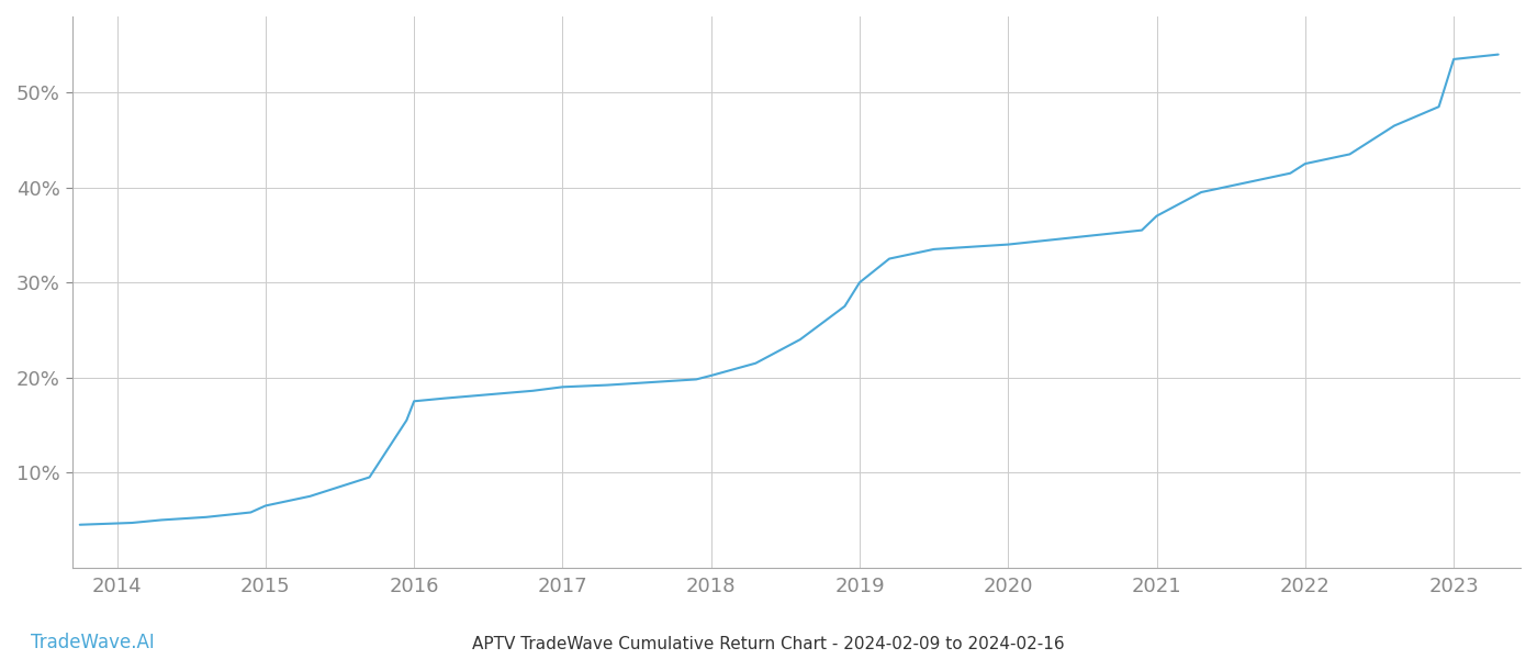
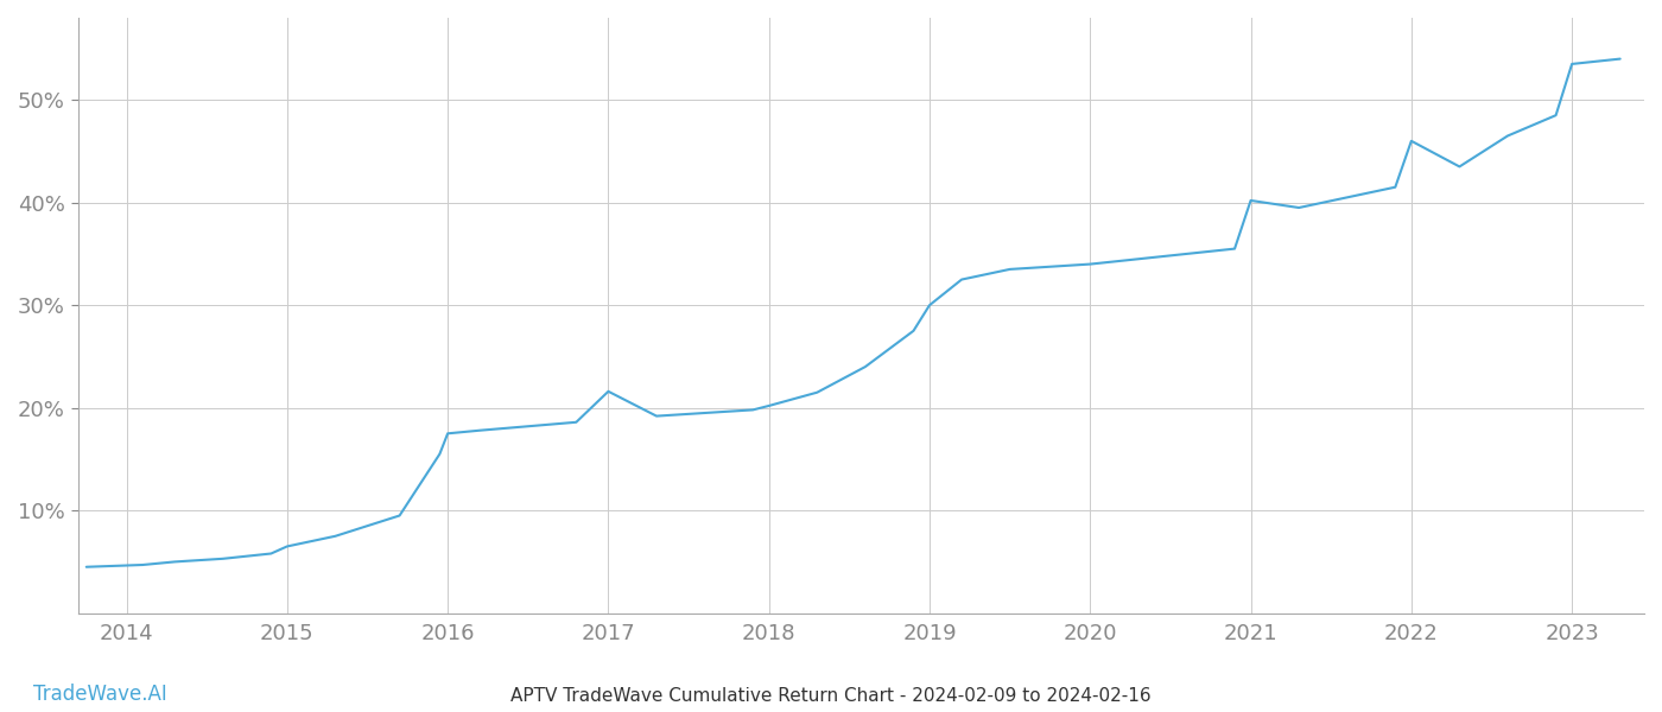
2017: 19.0% -> 21.6%
2021: 37.0% -> 40.2%
2022: 42.5% -> 46.0%
